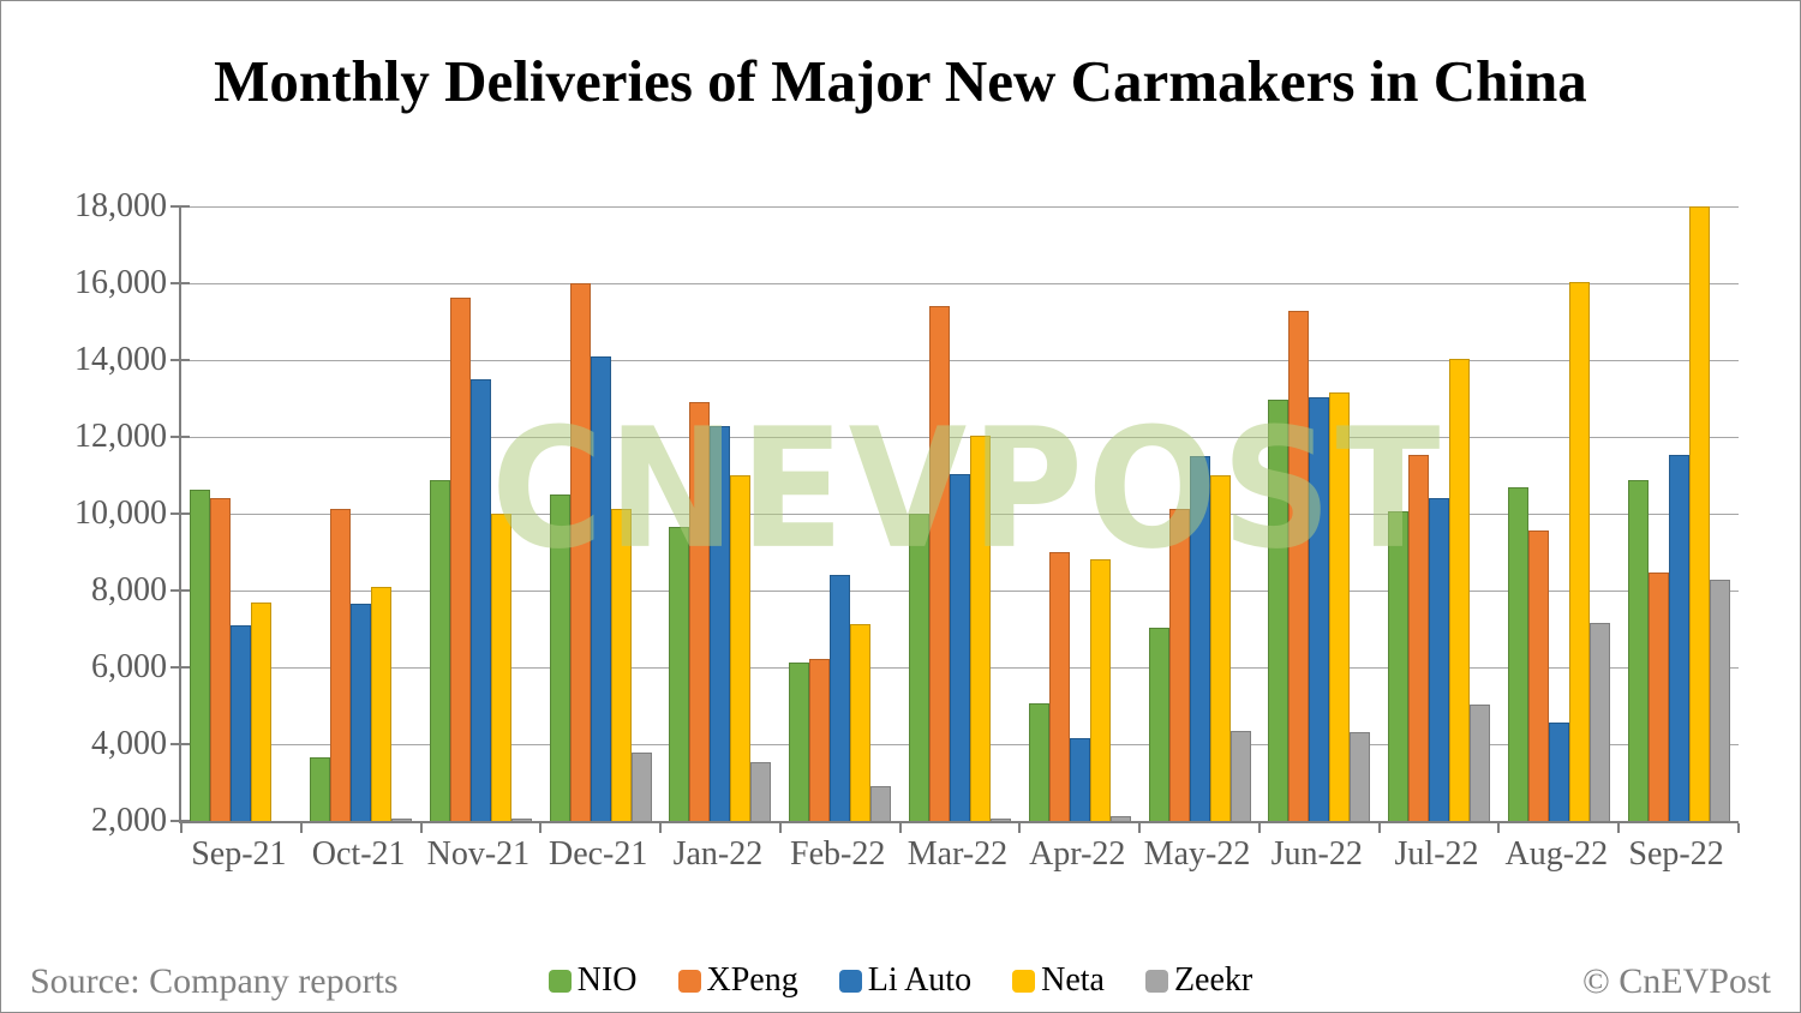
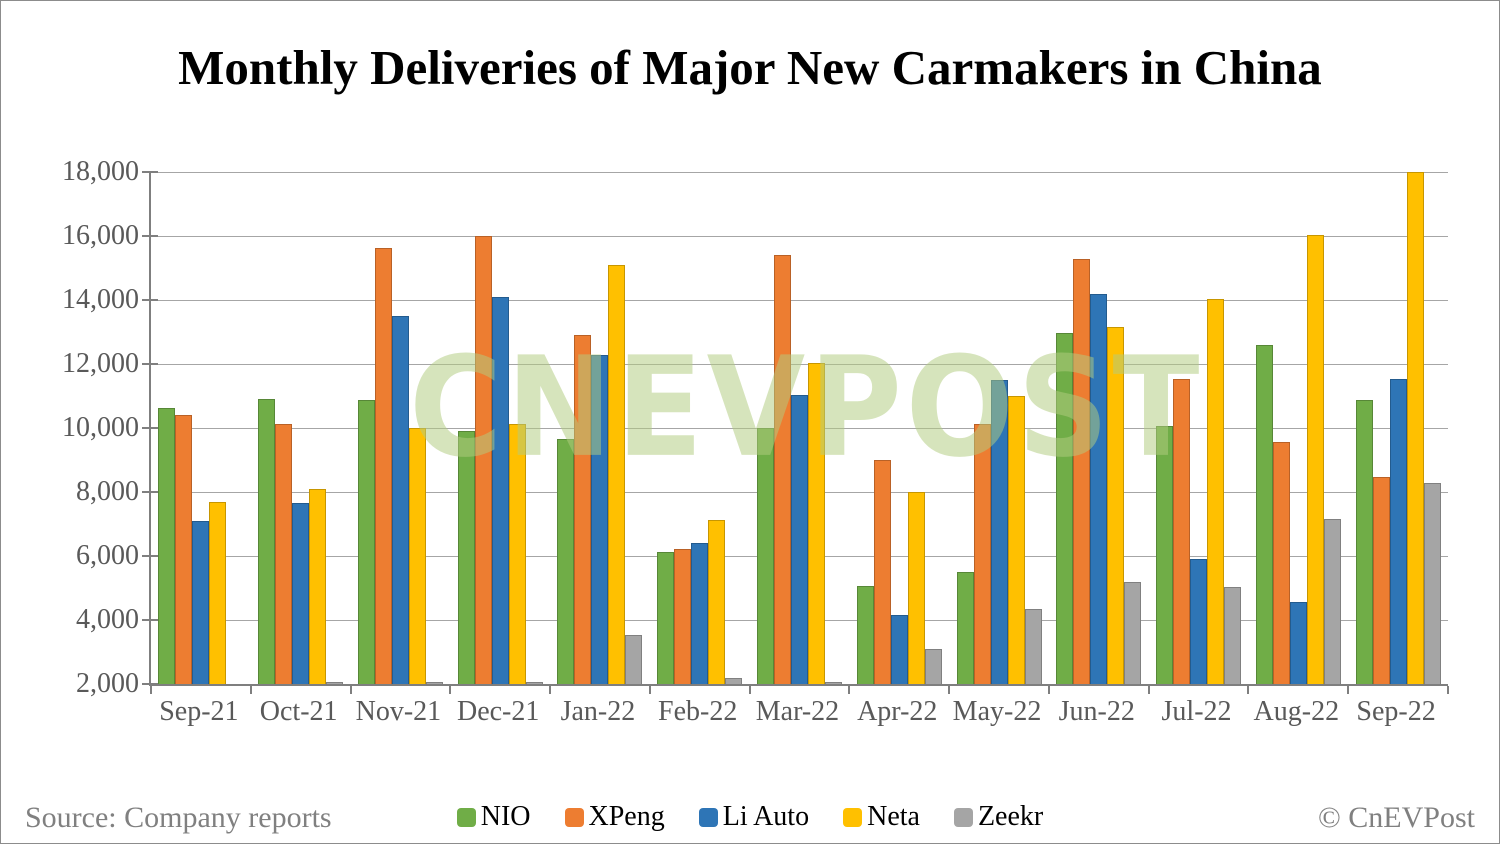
NIO/Oct-21: 3700 -> 10900
NIO/Dec-21: 10500 -> 9900
Zeekr/Dec-21: 3800 -> 1400
Neta/Jan-22: 11000 -> 15100
Li Auto/Feb-22: 8400 -> 6400
Zeekr/Feb-22: 2900 -> 2200
Neta/Apr-22: 8800 -> 8000
Zeekr/Apr-22: 2100 -> 3100
NIO/May-22: 7000 -> 5500
Li Auto/Jun-22: 13000 -> 14200
Zeekr/Jun-22: 4300 -> 5200
Li Auto/Jul-22: 10400 -> 5900
NIO/Aug-22: 10700 -> 12600
